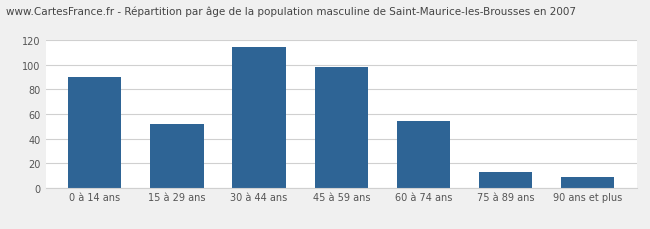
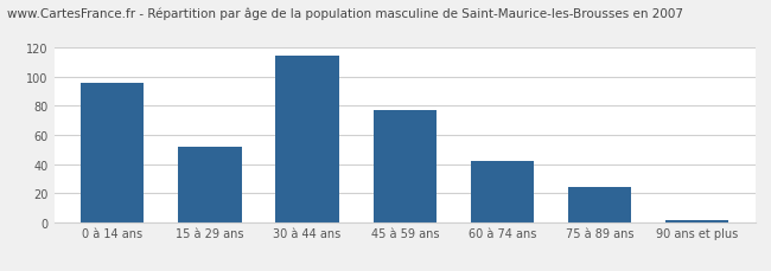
0 à 14 ans: 90 -> 96
45 à 59 ans: 98 -> 77
60 à 74 ans: 54 -> 42
75 à 89 ans: 13 -> 24
90 ans et plus: 9 -> 1
